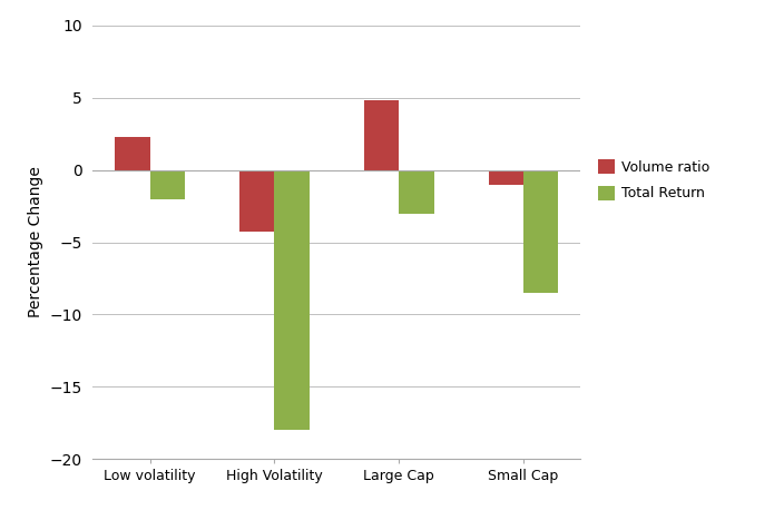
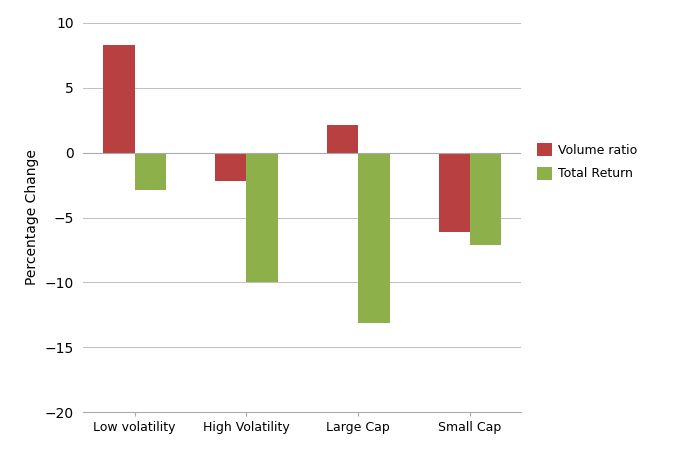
Volume ratio/Low volatility: 2.3 -> 8.3
Total Return/Low volatility: -2.0 -> -2.9
Volume ratio/High Volatility: -4.3 -> -2.2
Total Return/High Volatility: -18.0 -> -10.0
Volume ratio/Large Cap: 4.8 -> 2.1
Total Return/Large Cap: -3.0 -> -13.1
Volume ratio/Small Cap: -1.0 -> -6.1
Total Return/Small Cap: -8.5 -> -7.1
